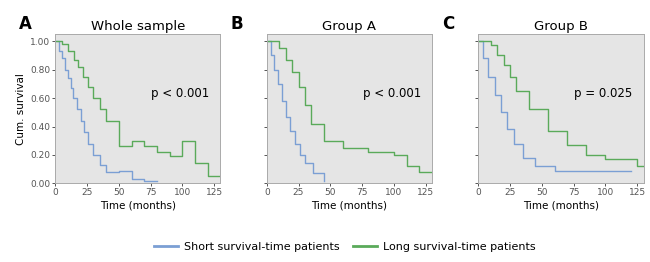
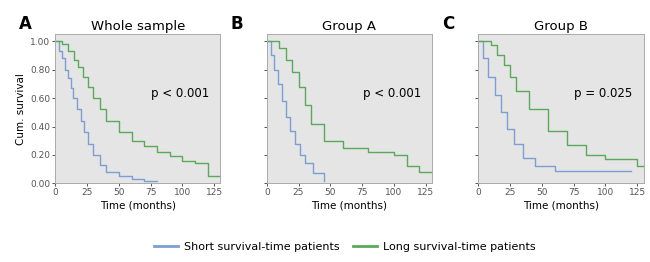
Whole sample/Short survival-time patients/50: 0.09 -> 0.05
Whole sample/Long survival-time patients/50: 0.26 -> 0.36
Whole sample/Long survival-time patients/100: 0.30 -> 0.16
